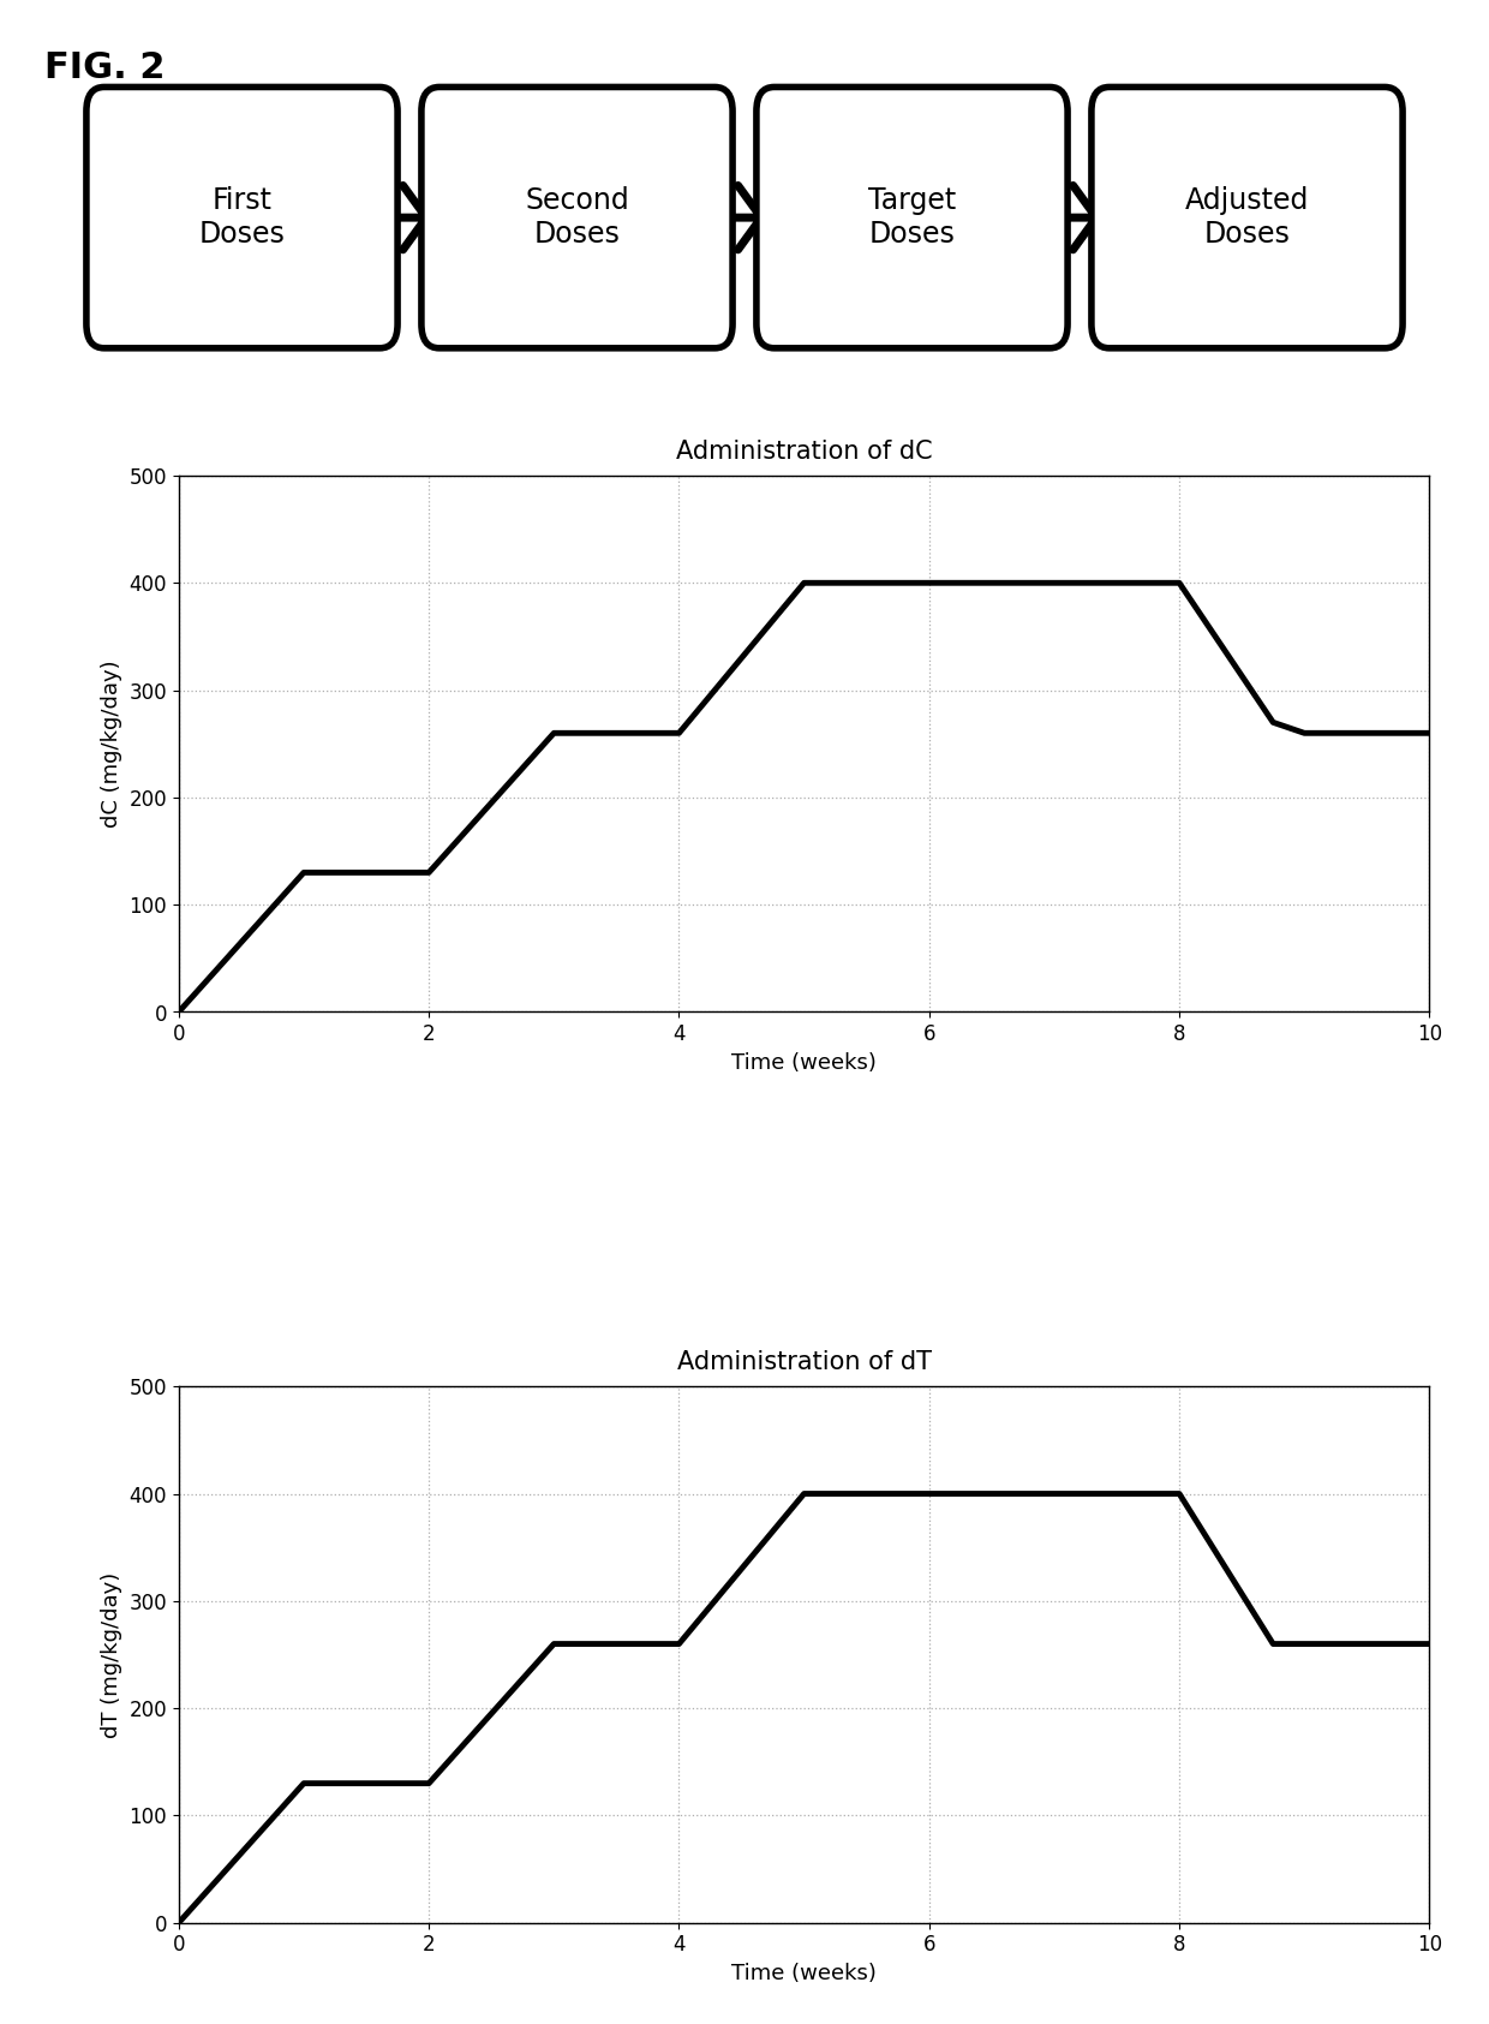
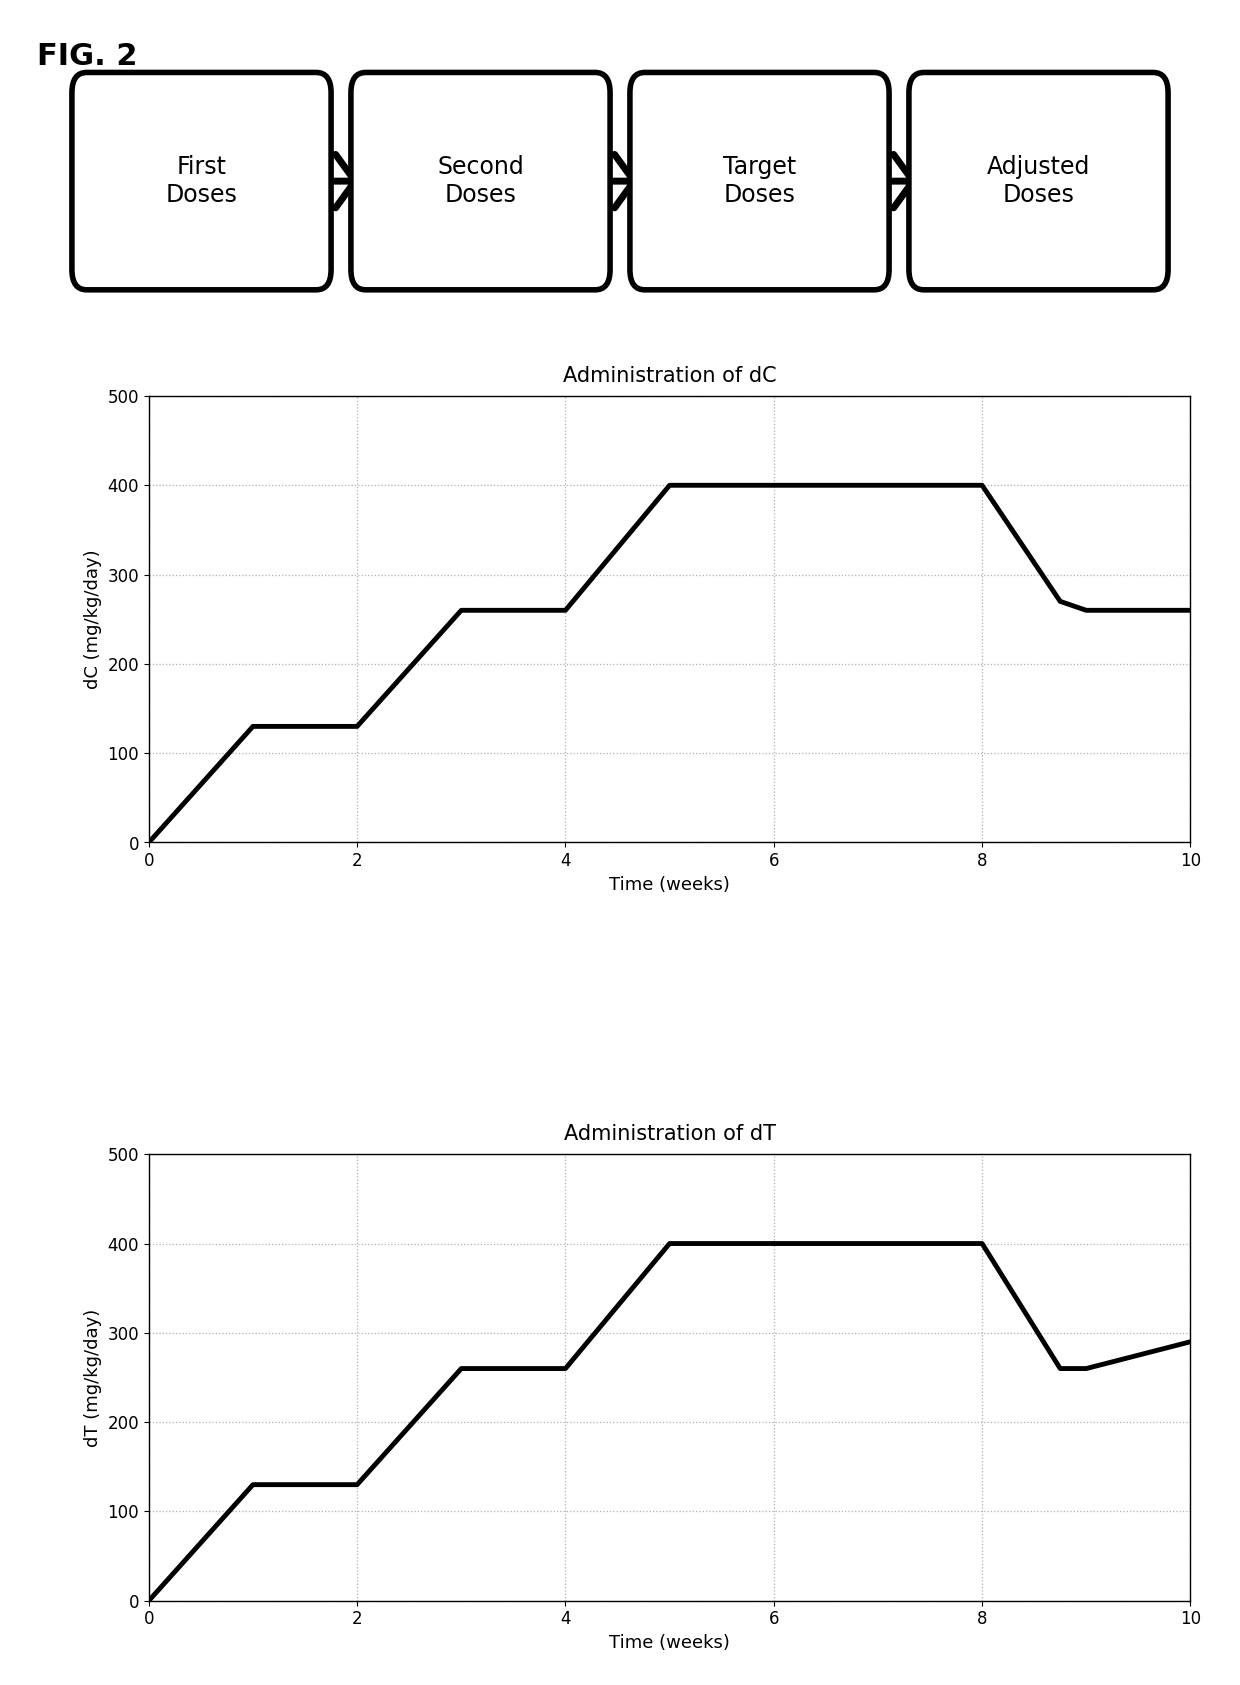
Administration of dT/10: 260 -> 290
